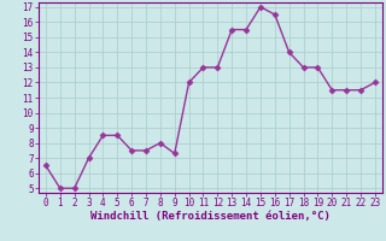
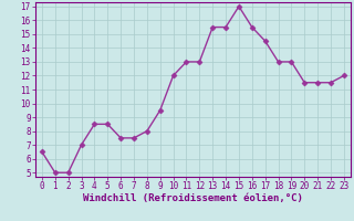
9: 7.3 -> 9.5
16: 16.5 -> 15.5
17: 14.0 -> 14.5
